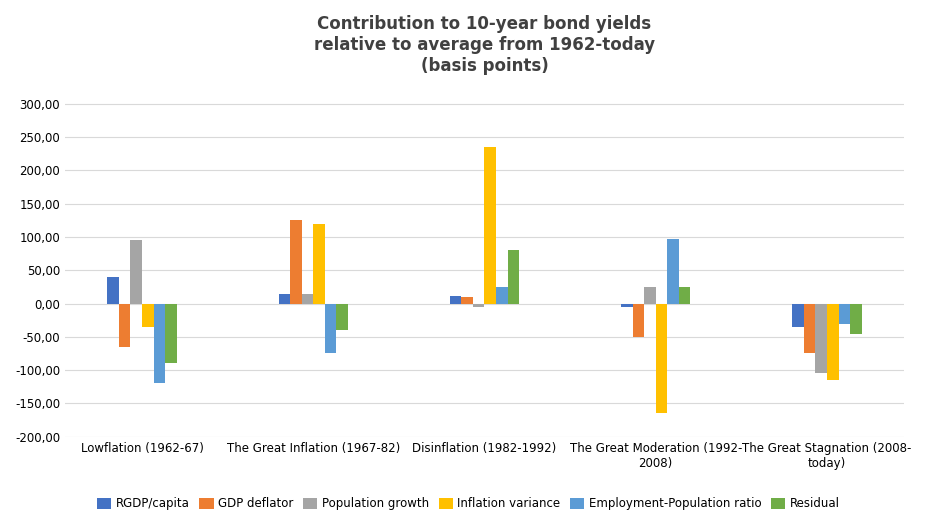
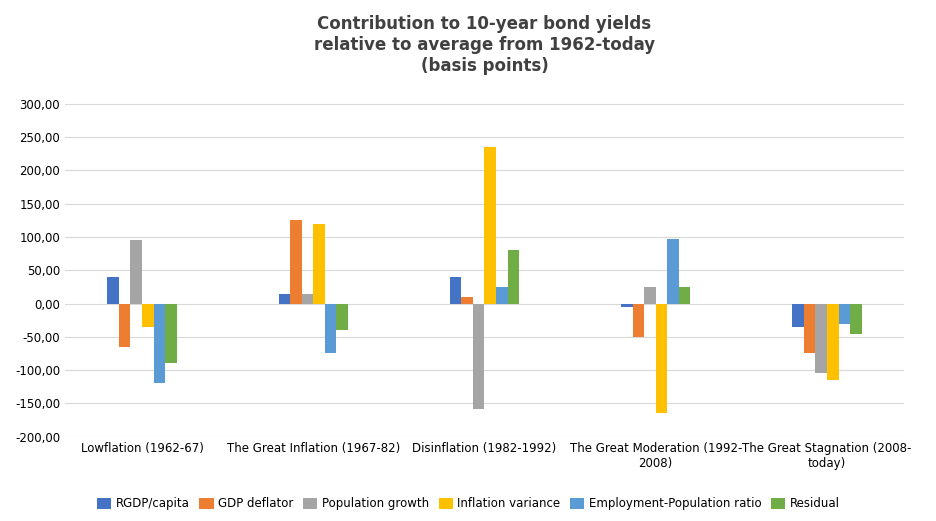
RGDP/capita/Disinflation (1982-1992): 12 -> 40
Population growth/Disinflation (1982-1992): -5 -> -158
